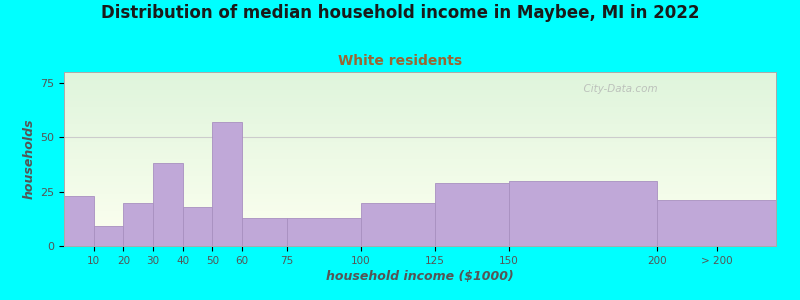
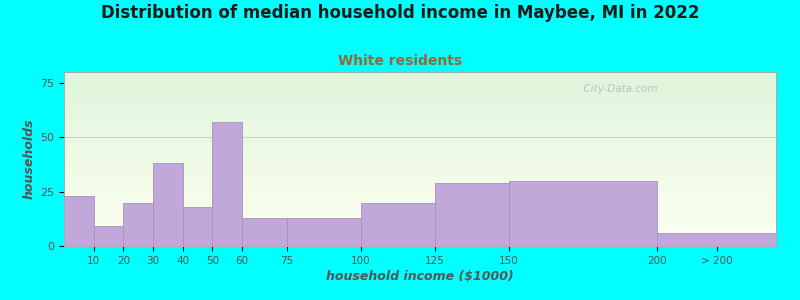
> 200: 21 -> 6
